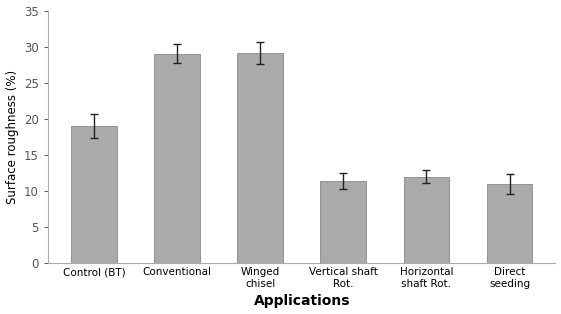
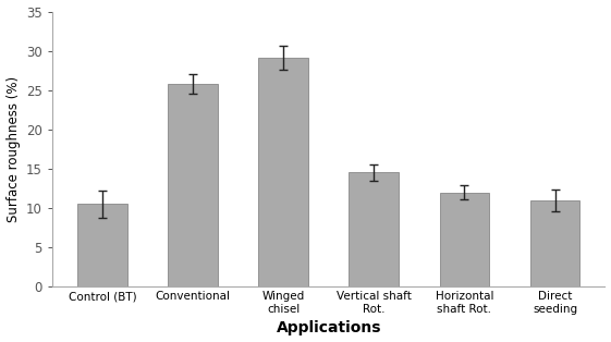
Control (BT): 19.0 -> 10.5
Conventional: 29.0 -> 25.8
Vertical shaft Rot.: 11.4 -> 14.5
